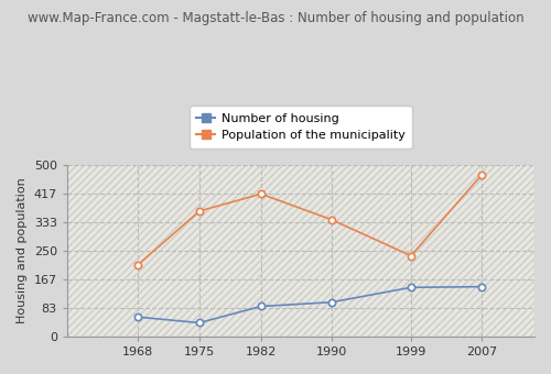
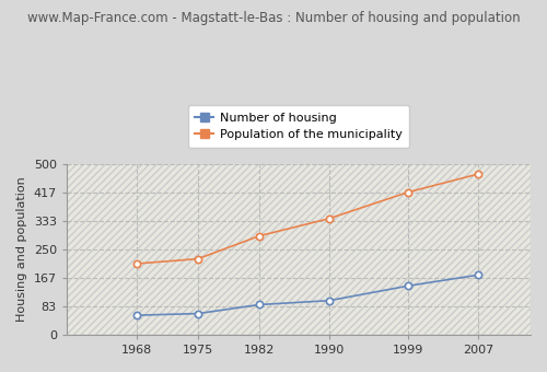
Number of housing/1975: 40 -> 62
Population of the municipality/1975: 365 -> 222
Population of the municipality/1982: 415 -> 289
Population of the municipality/1999: 235 -> 417
Number of housing/2007: 145 -> 175
